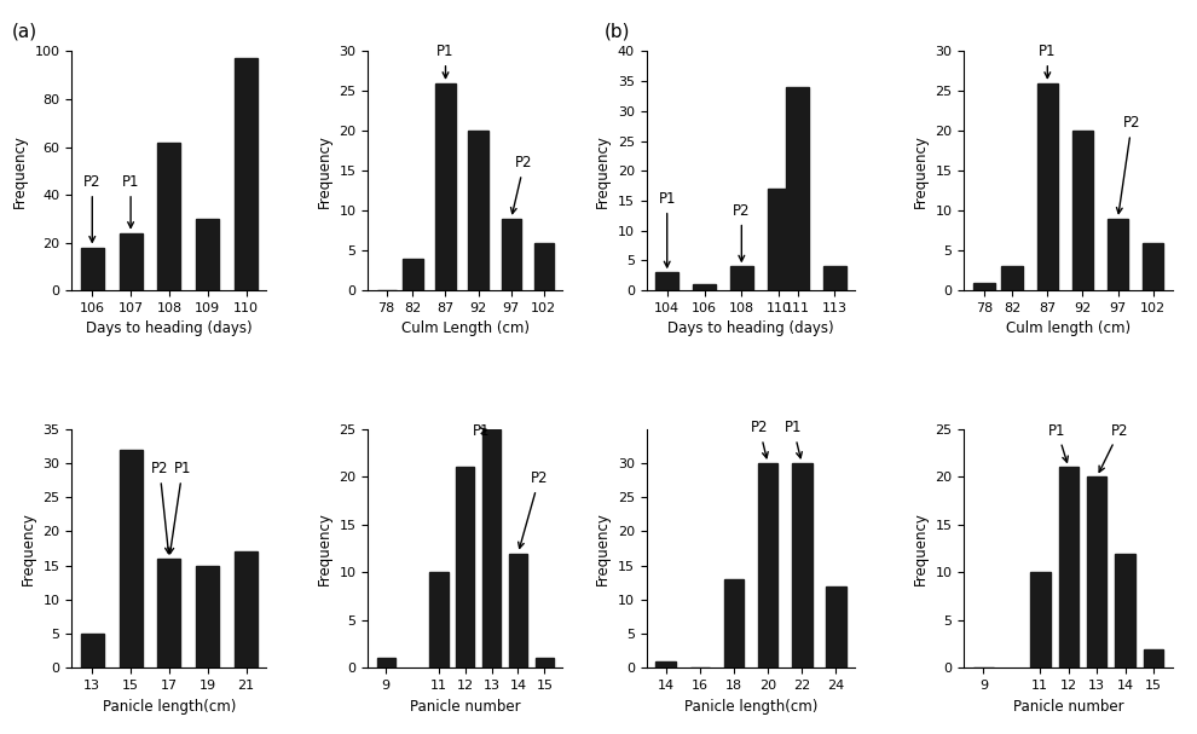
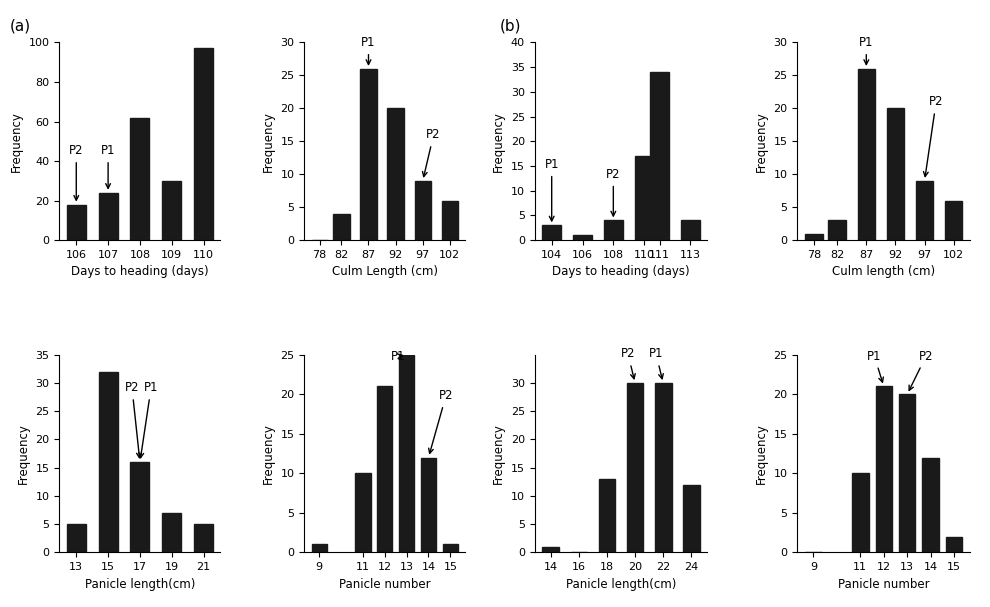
19: 15 -> 7
21: 17 -> 5
